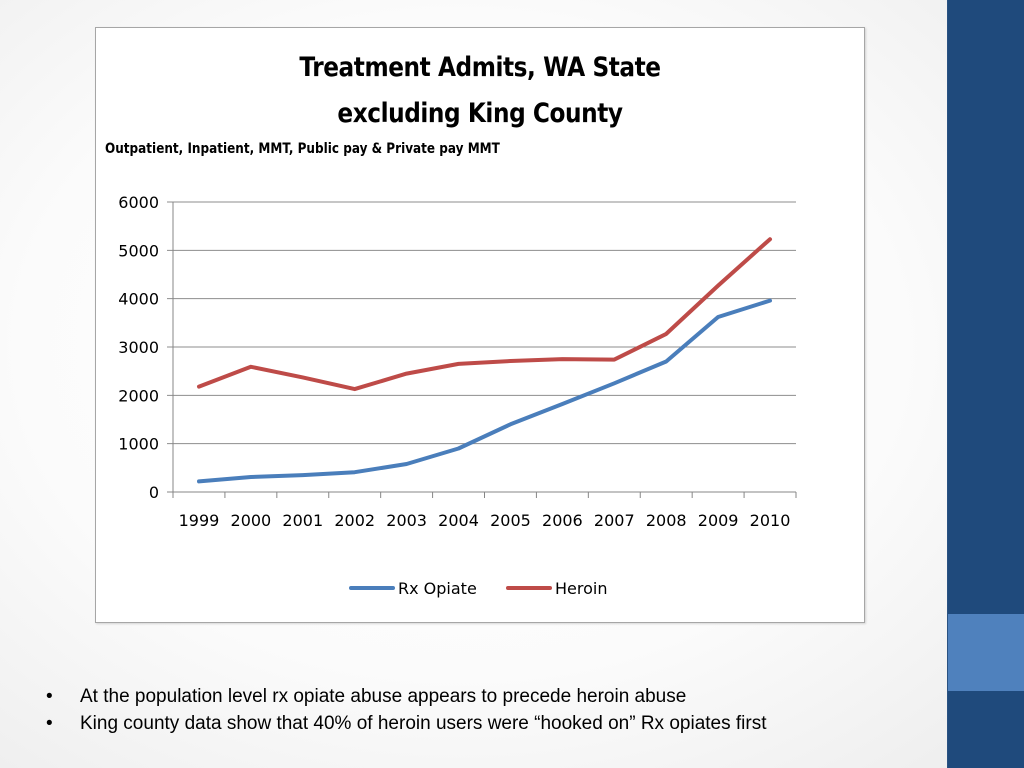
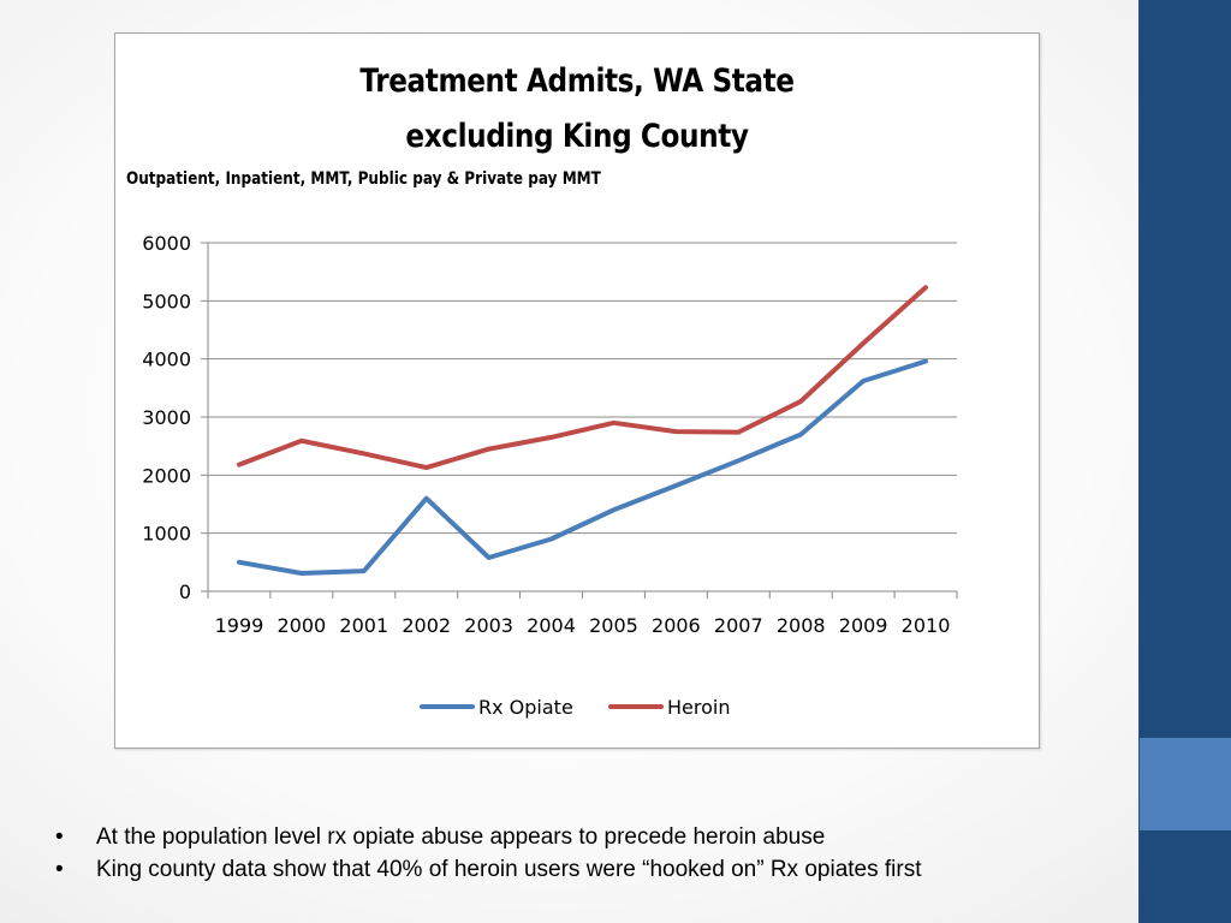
Rx Opiate/1999: 200 -> 500
Rx Opiate/2002: 400 -> 1600
Heroin/2005: 2700 -> 2900
